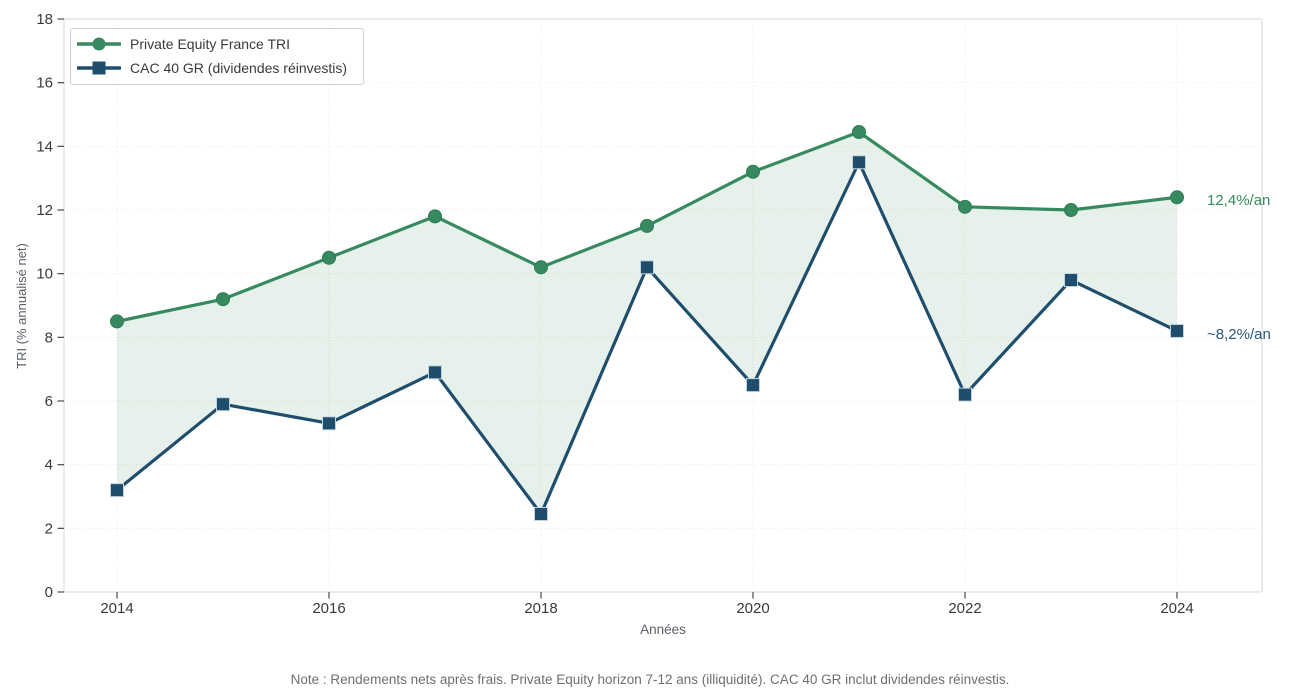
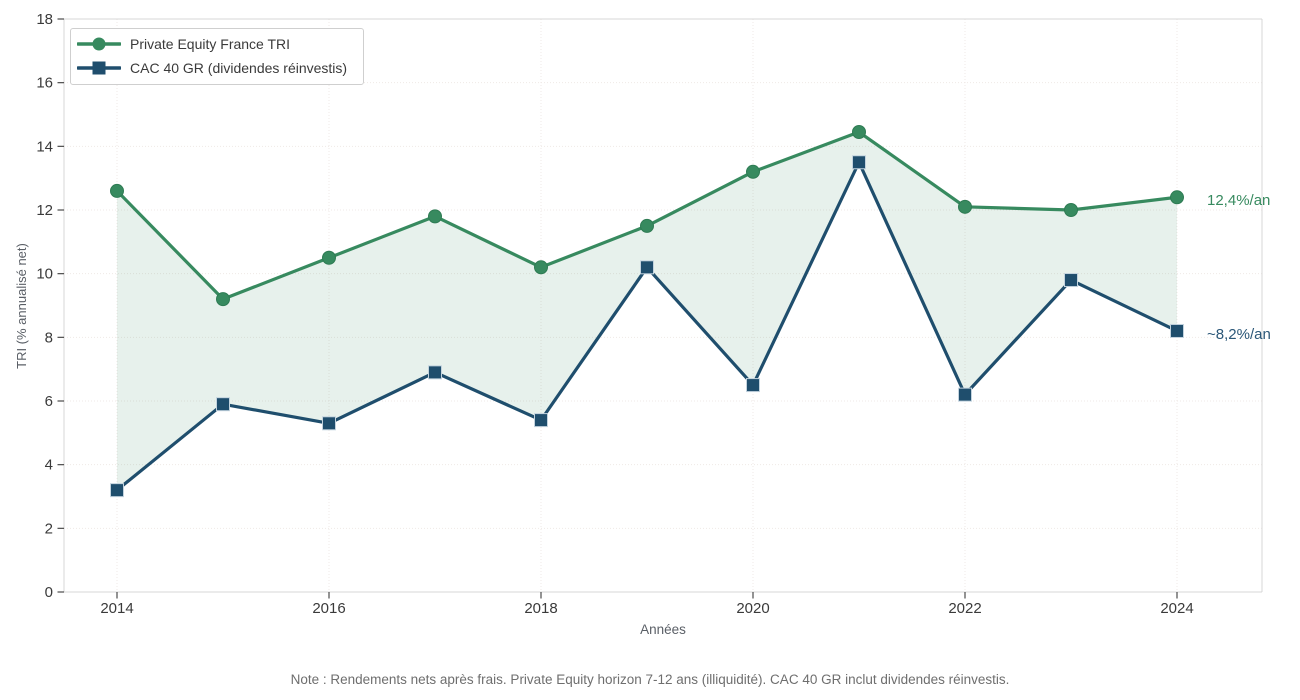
Private Equity France TRI/2014: 8.5 -> 12.6
CAC 40 GR (dividendes réinvestis)/2018: 2.5 -> 5.4
